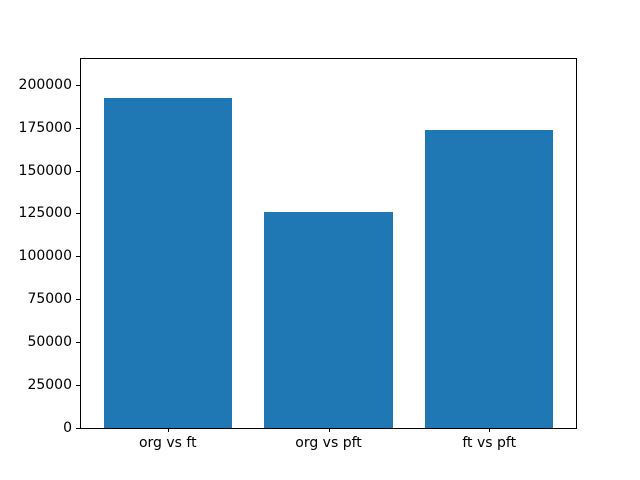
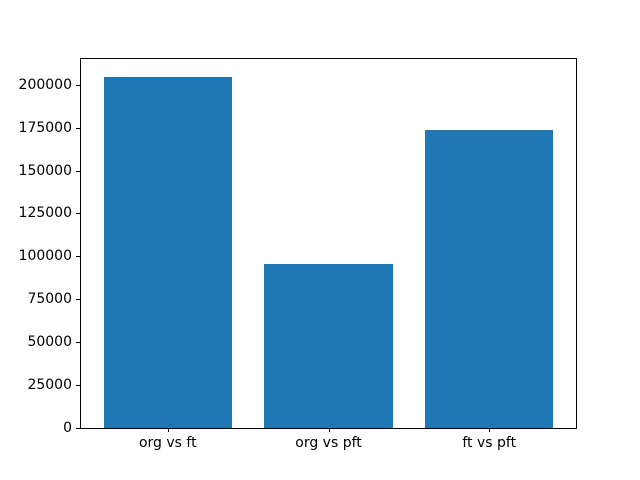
org vs ft: 192000 -> 205000
org vs pft: 126000 -> 95000
